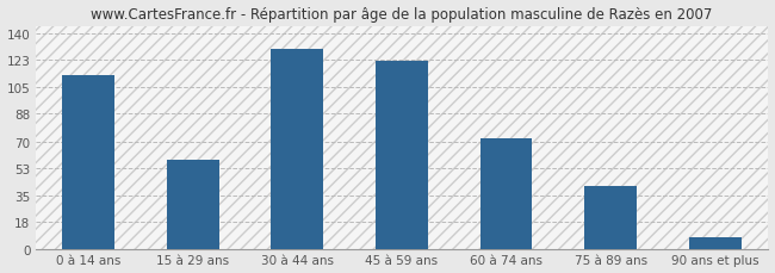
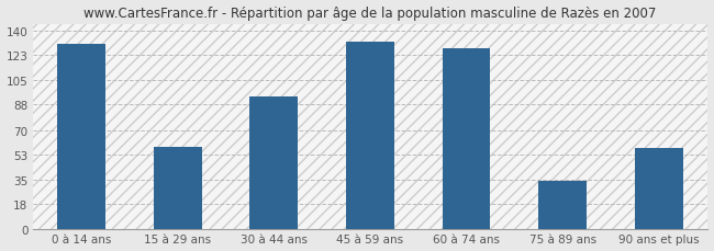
0 à 14 ans: 113 -> 131
30 à 44 ans: 130 -> 94
45 à 59 ans: 122 -> 132
60 à 74 ans: 72 -> 128
75 à 89 ans: 41 -> 34
90 ans et plus: 8 -> 57
